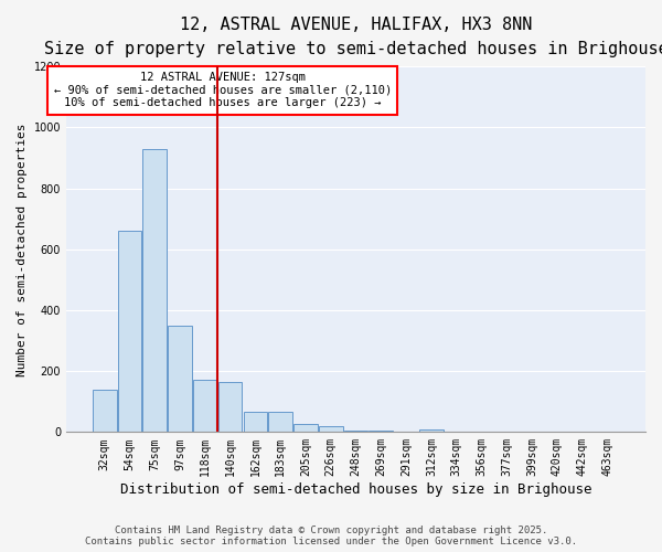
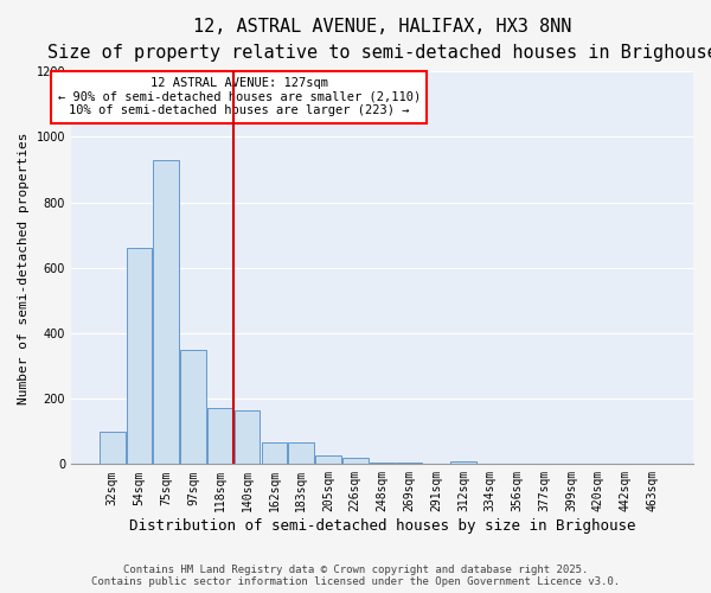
32sqm: 140 -> 100
